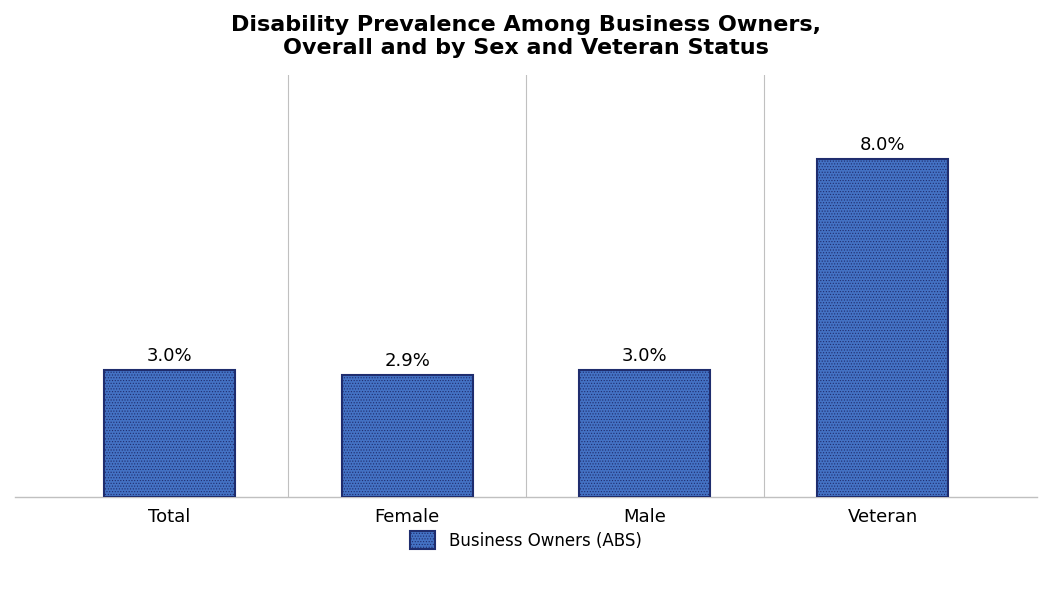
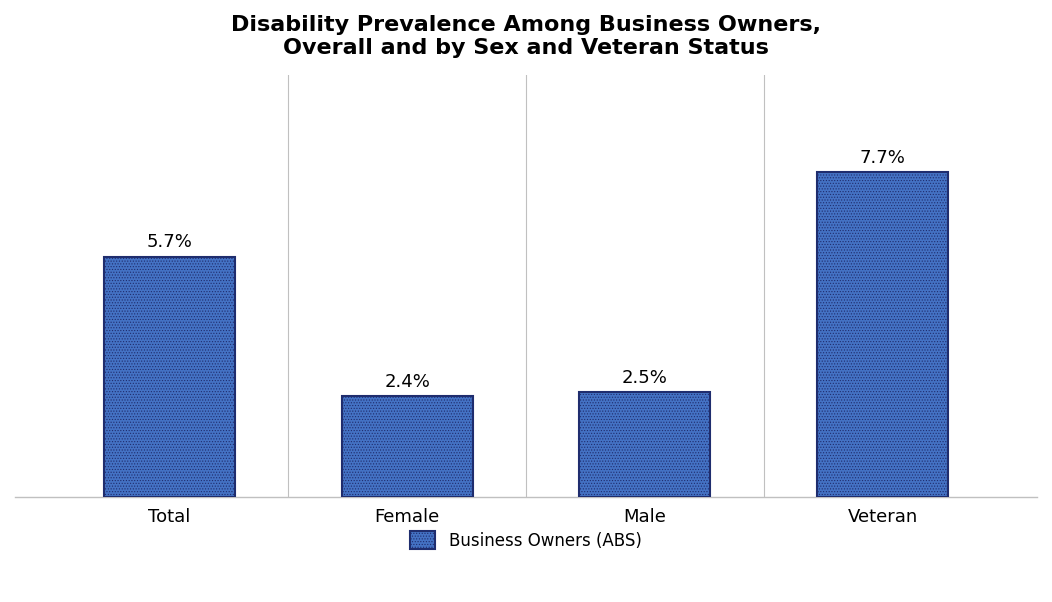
Total: 3.0% -> 5.7%
Female: 2.9% -> 2.4%
Male: 3.0% -> 2.5%
Veteran: 8.0% -> 7.7%
